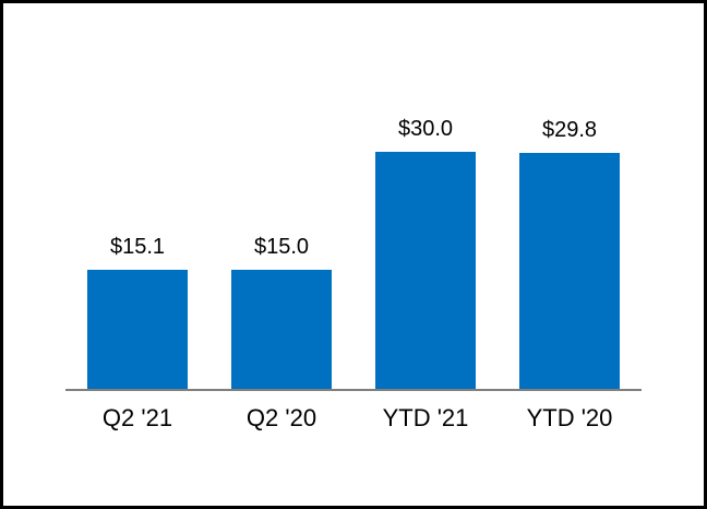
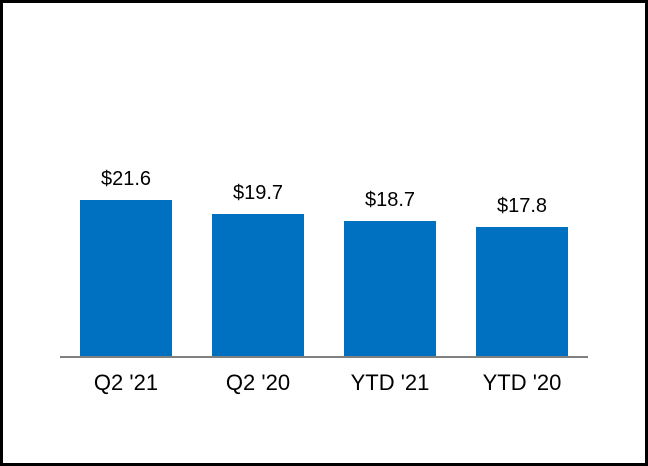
Q2 '21: $15.1 -> $21.6
Q2 '20: $15.0 -> $19.7
YTD '21: $30.0 -> $18.7
YTD '20: $29.8 -> $17.8
